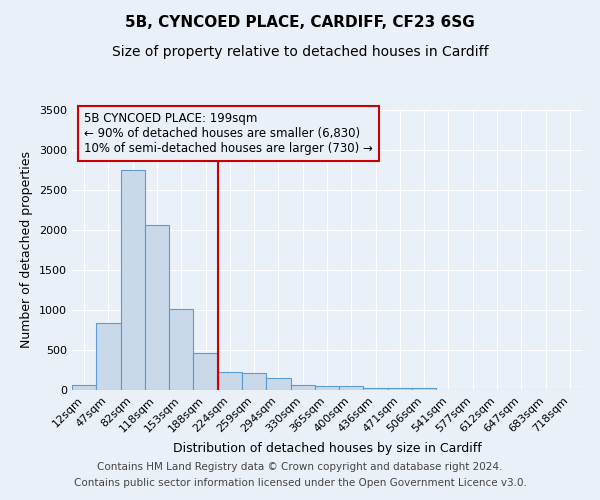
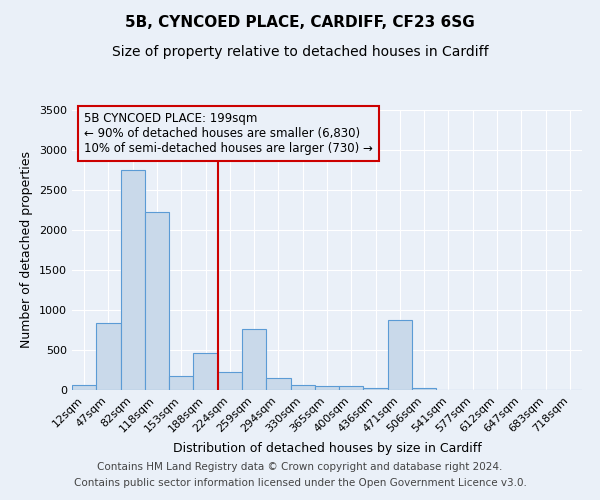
118sqm: 2060 -> 2220
153sqm: 1010 -> 180
259sqm: 220 -> 760
471sqm: 20 -> 880
